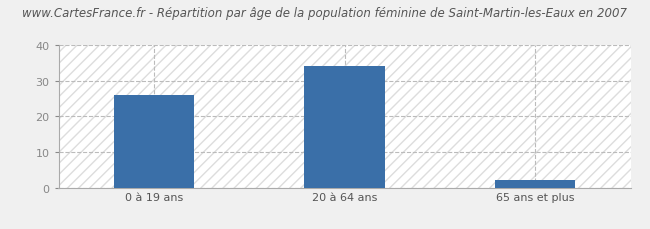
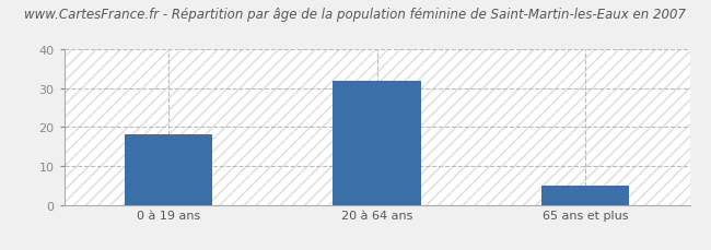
0 à 19 ans: 26 -> 18
20 à 64 ans: 34 -> 32
65 ans et plus: 2 -> 5
